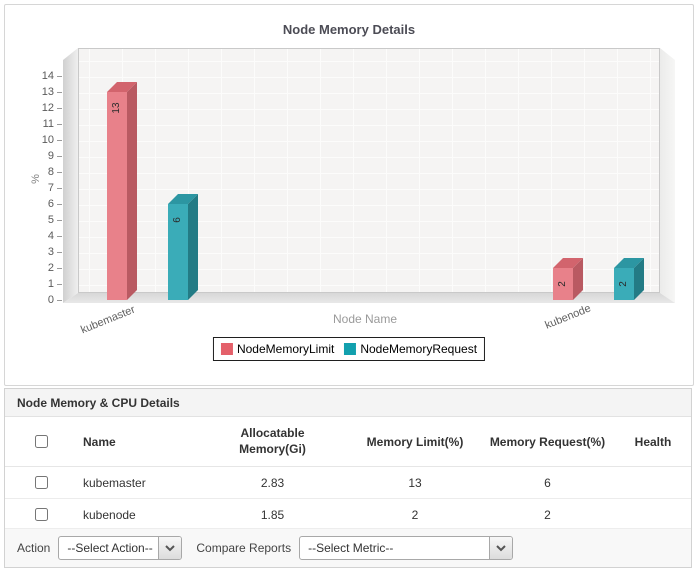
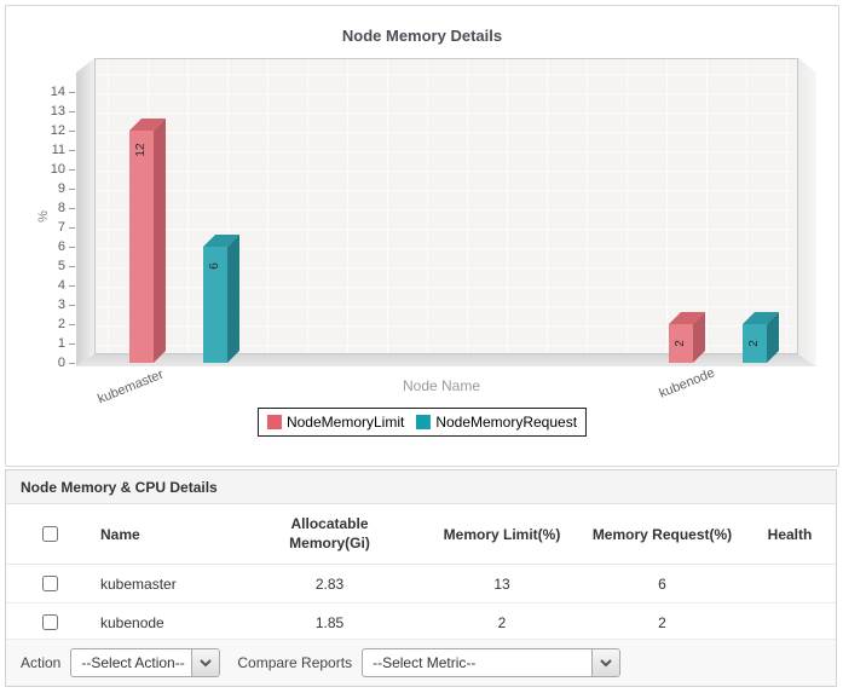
NodeMemoryLimit/kubemaster: 13 -> 12
